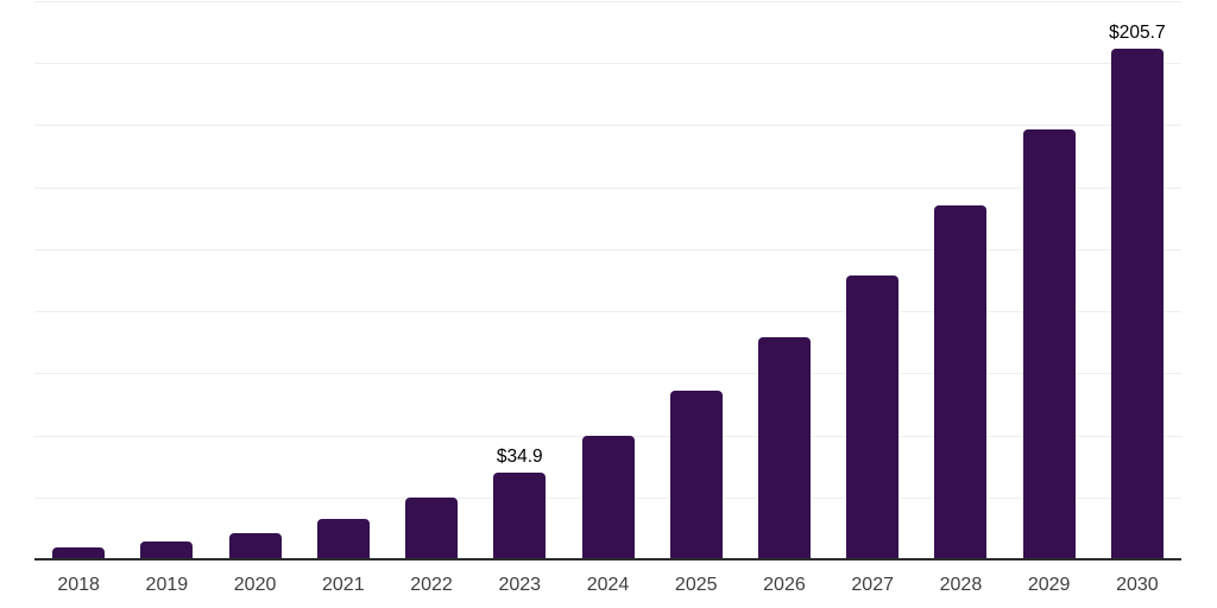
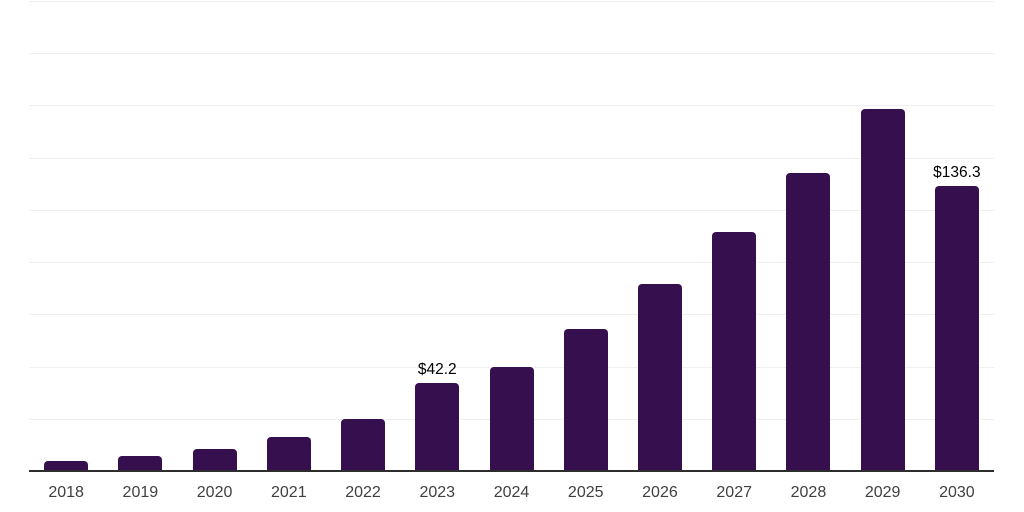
2023: $34.9 -> $42.2
2030: $205.7 -> $136.3
